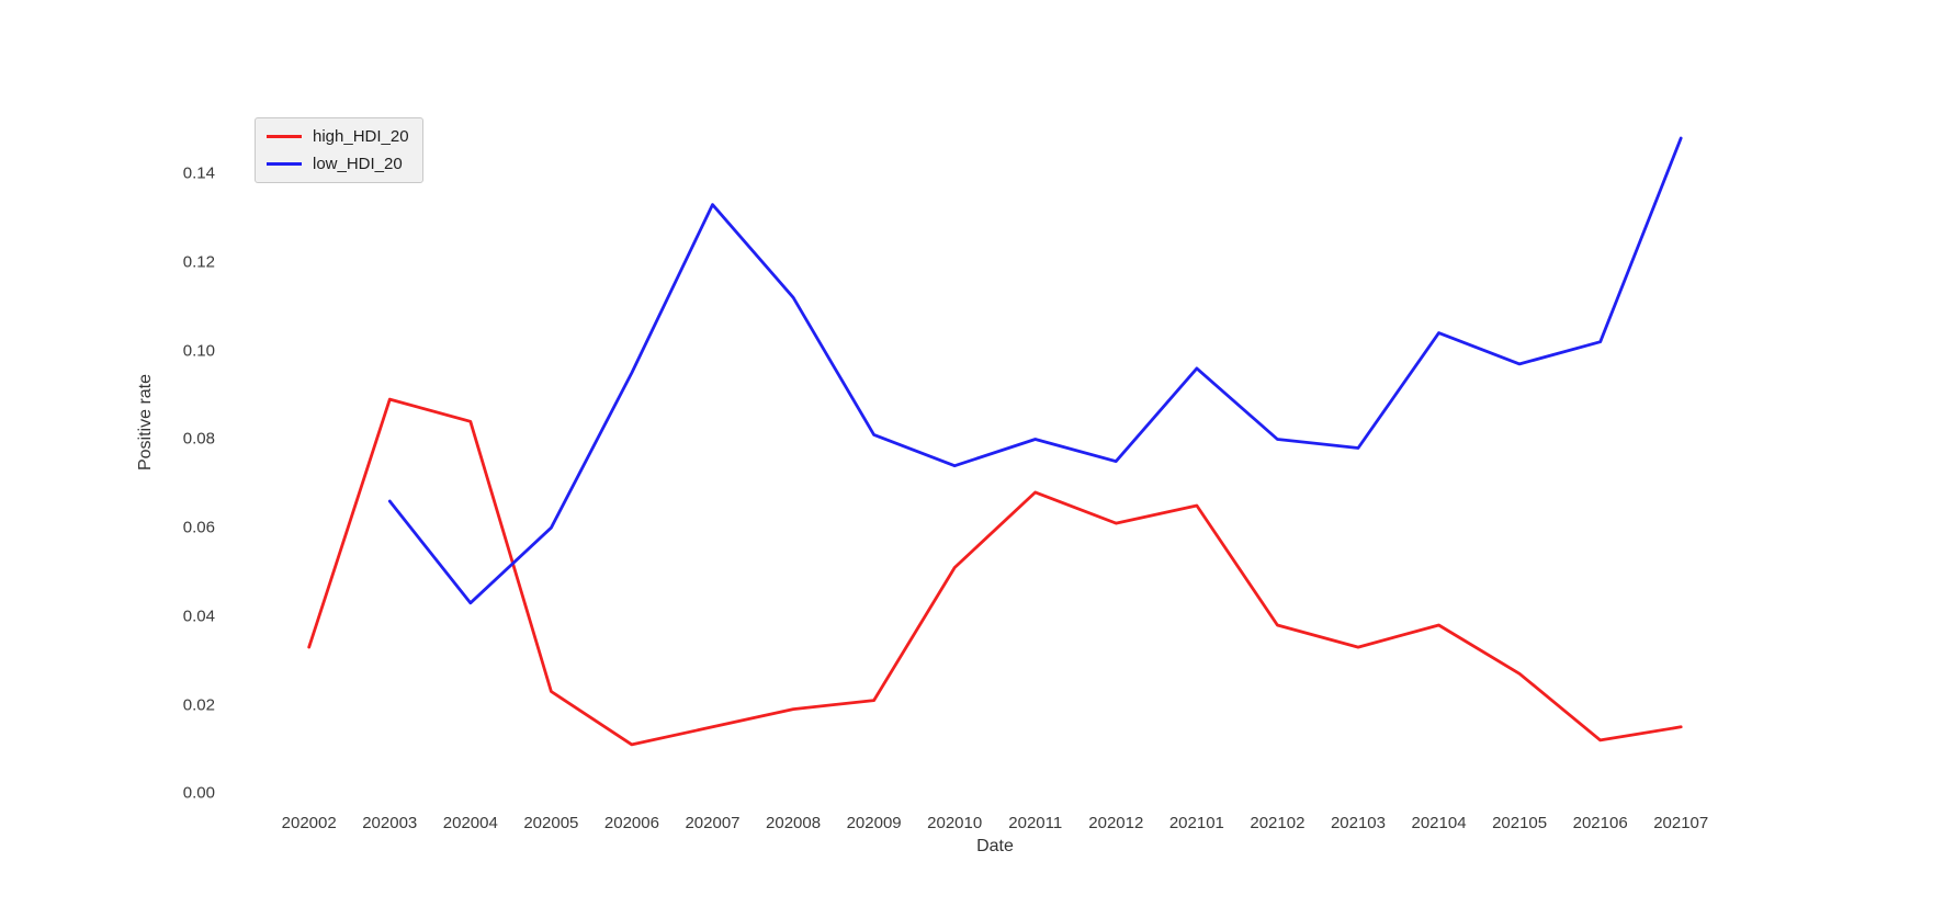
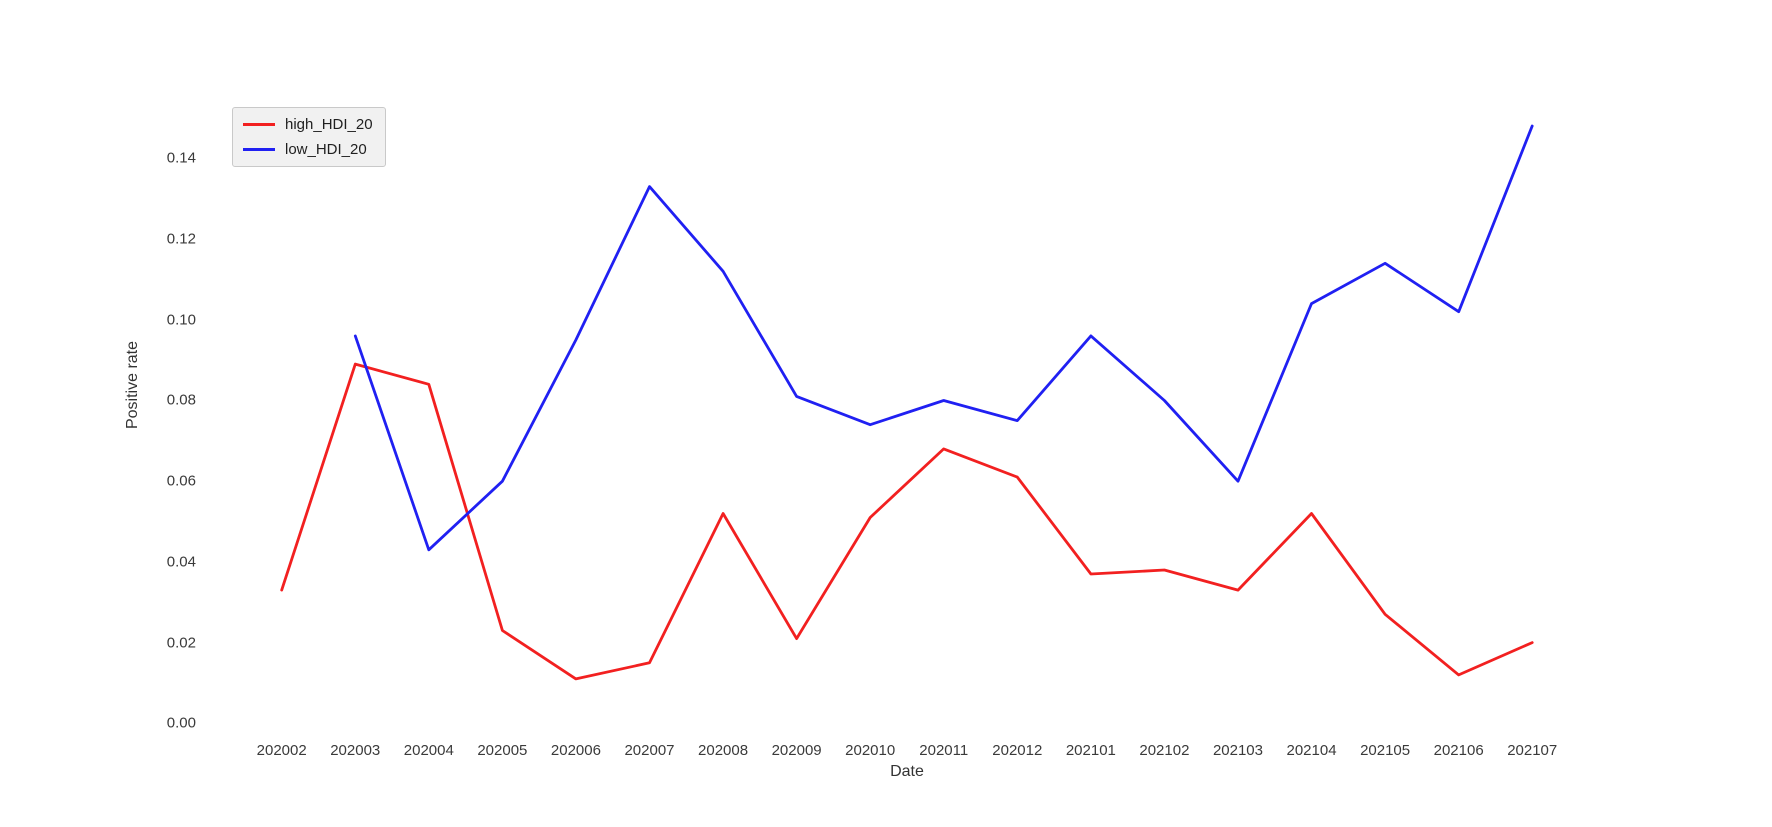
low_HDI_20/202003: 0.066 -> 0.096
high_HDI_20/202008: 0.019 -> 0.052
high_HDI_20/202101: 0.065 -> 0.037
low_HDI_20/202103: 0.078 -> 0.060
high_HDI_20/202104: 0.038 -> 0.052
low_HDI_20/202105: 0.097 -> 0.114
high_HDI_20/202107: 0.015 -> 0.020
